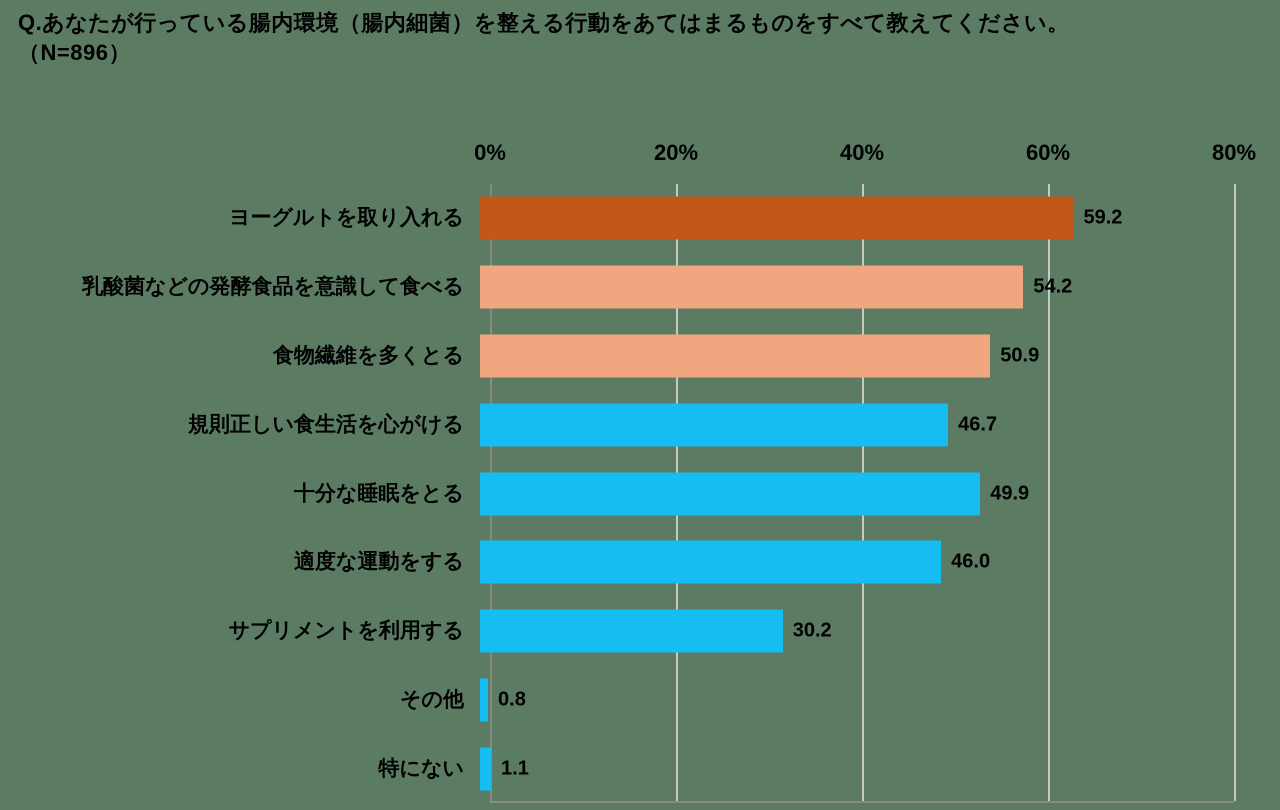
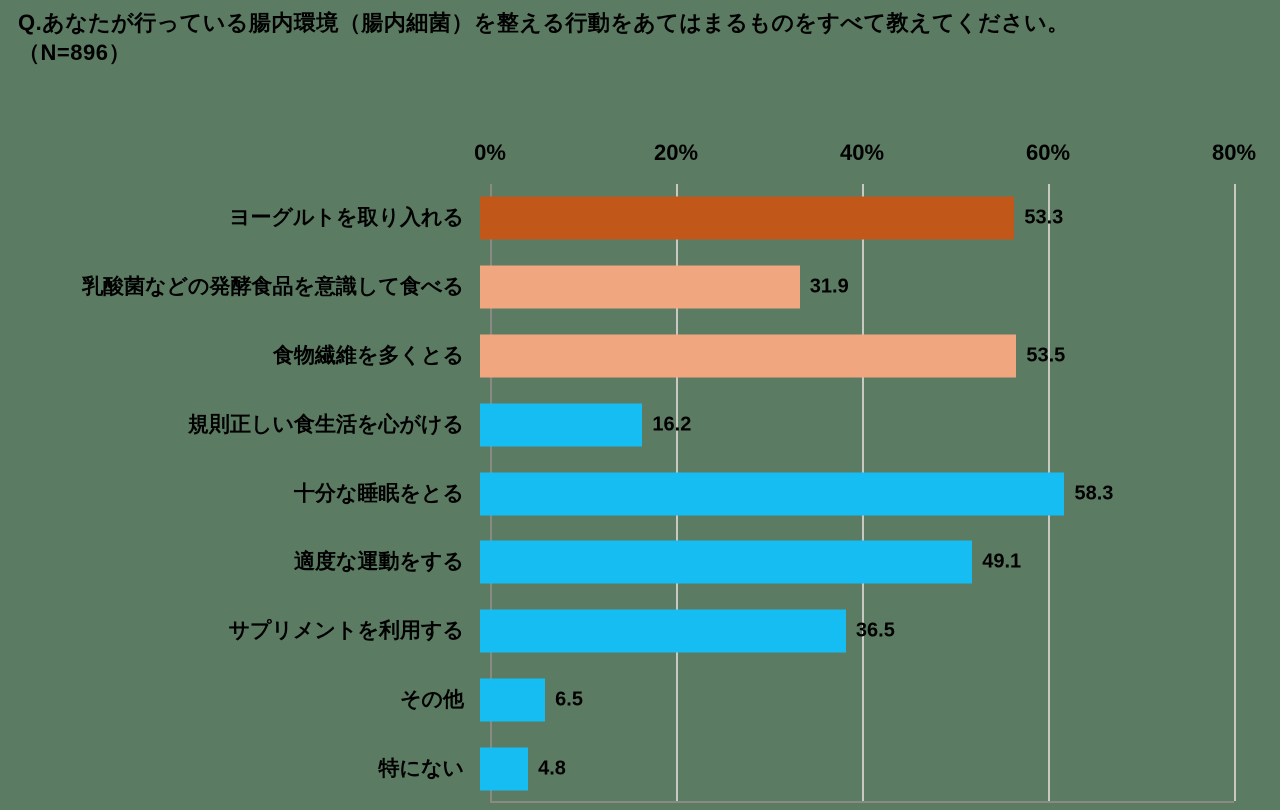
ヨーグルトを取り入れる: 59.2 -> 53.3
乳酸菌などの発酵食品を意識して食べる: 54.2 -> 31.9
食物繊維を多くとる: 50.9 -> 53.5
規則正しい食生活を心がける: 46.7 -> 16.2
十分な睡眠をとる: 49.9 -> 58.3
適度な運動をする: 46.0 -> 49.1
サプリメントを利用する: 30.2 -> 36.5
その他: 0.8 -> 6.5
特にない: 1.1 -> 4.8
